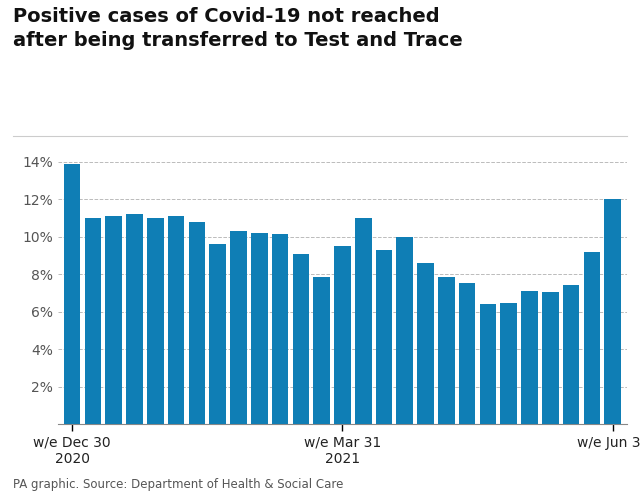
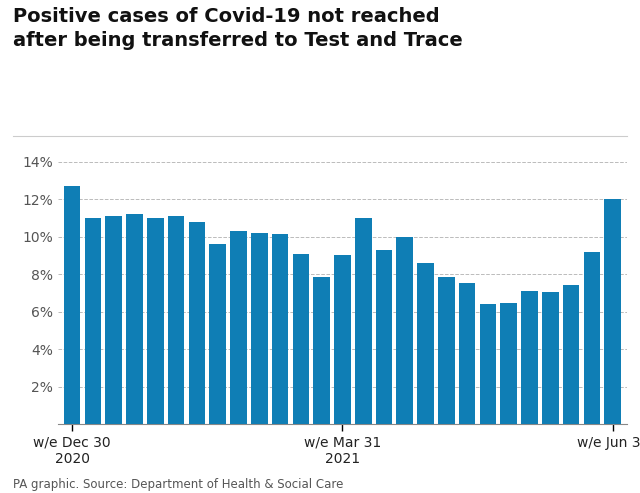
w/e Dec 30 2020: 13.9% -> 12.7%
w/e Mar 31 2021: 9.5% -> 9.0%
